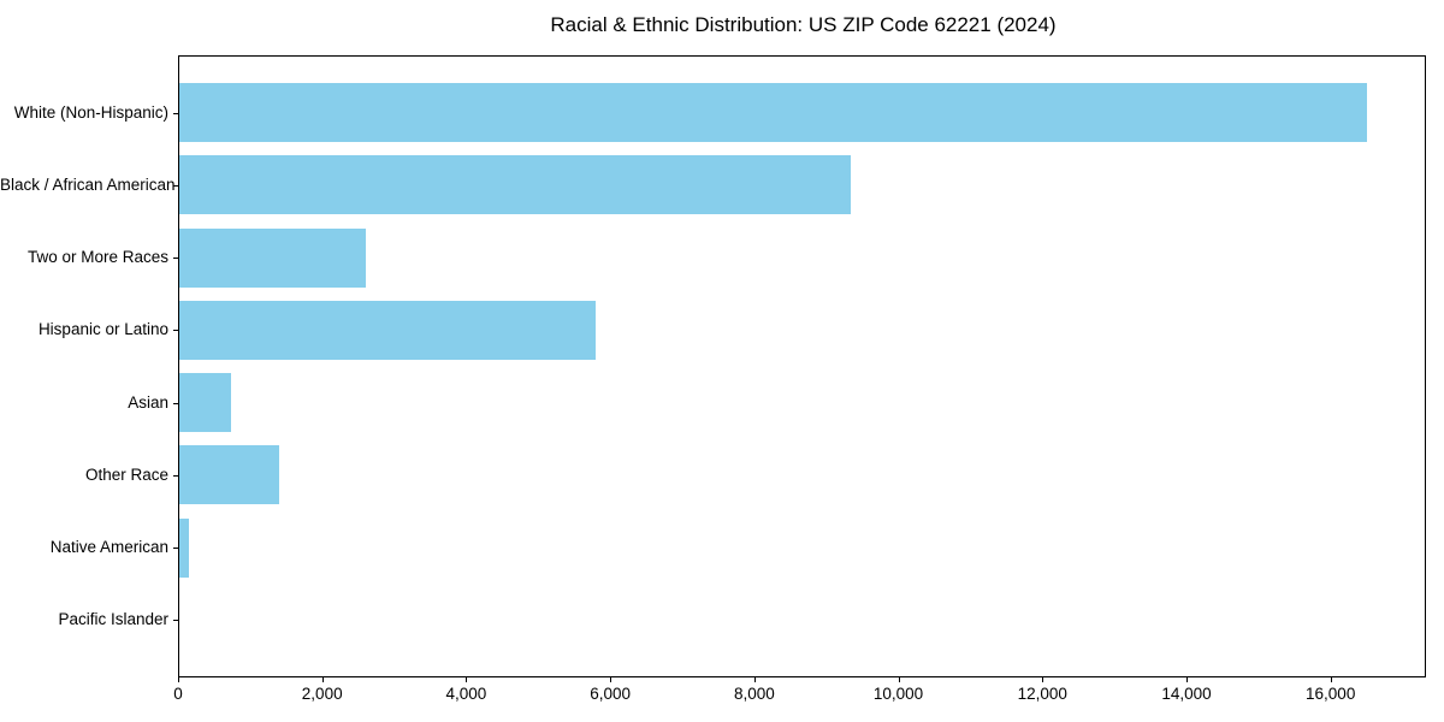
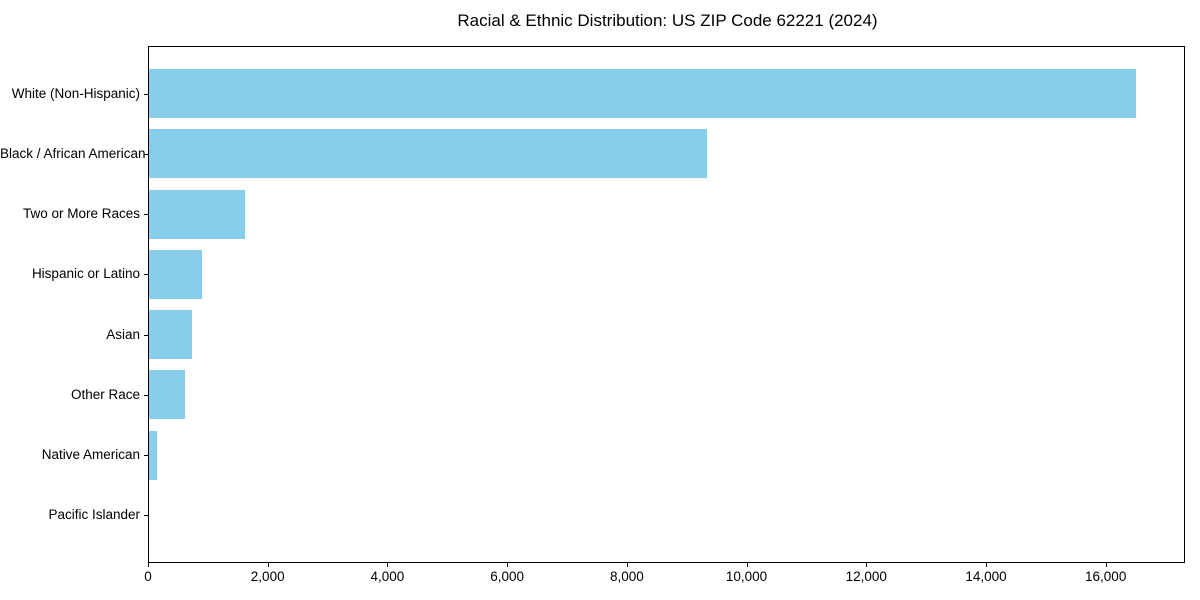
Two or More Races: 2600 -> 1600
Hispanic or Latino: 5800 -> 900
Other Race: 1400 -> 600
